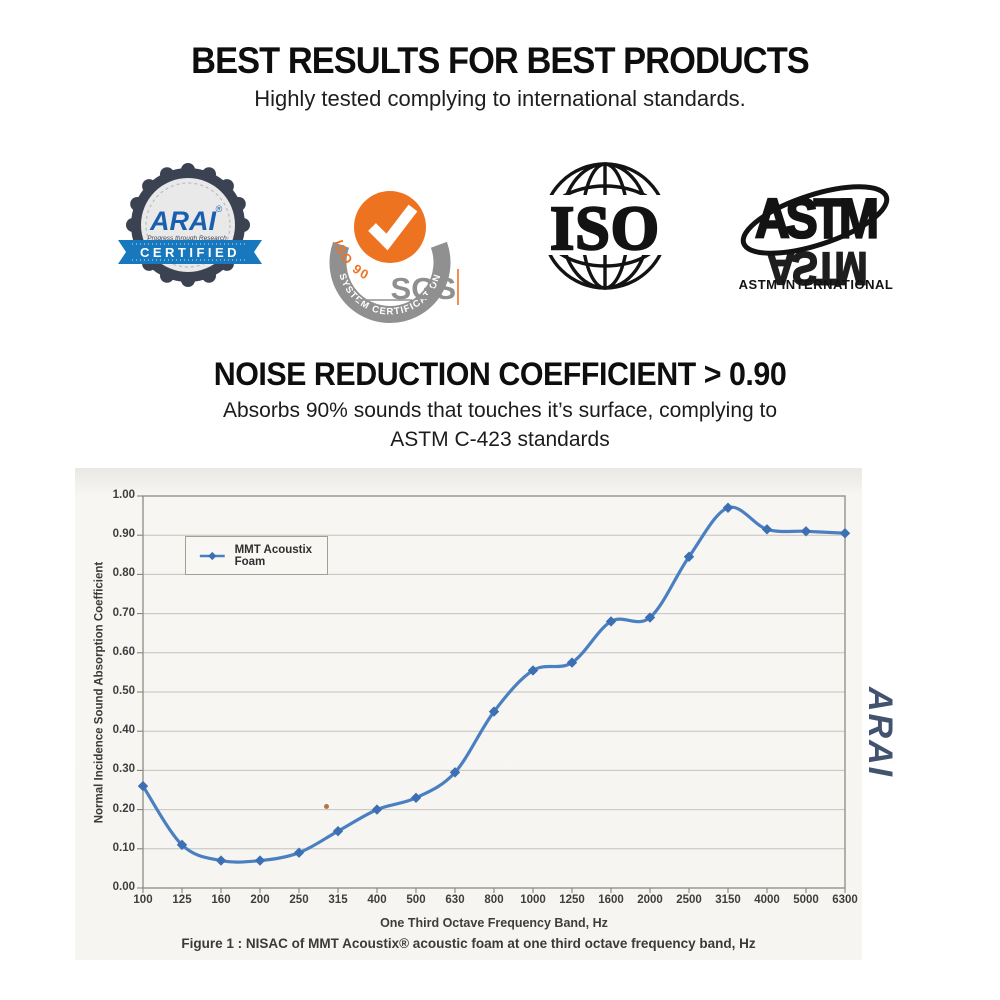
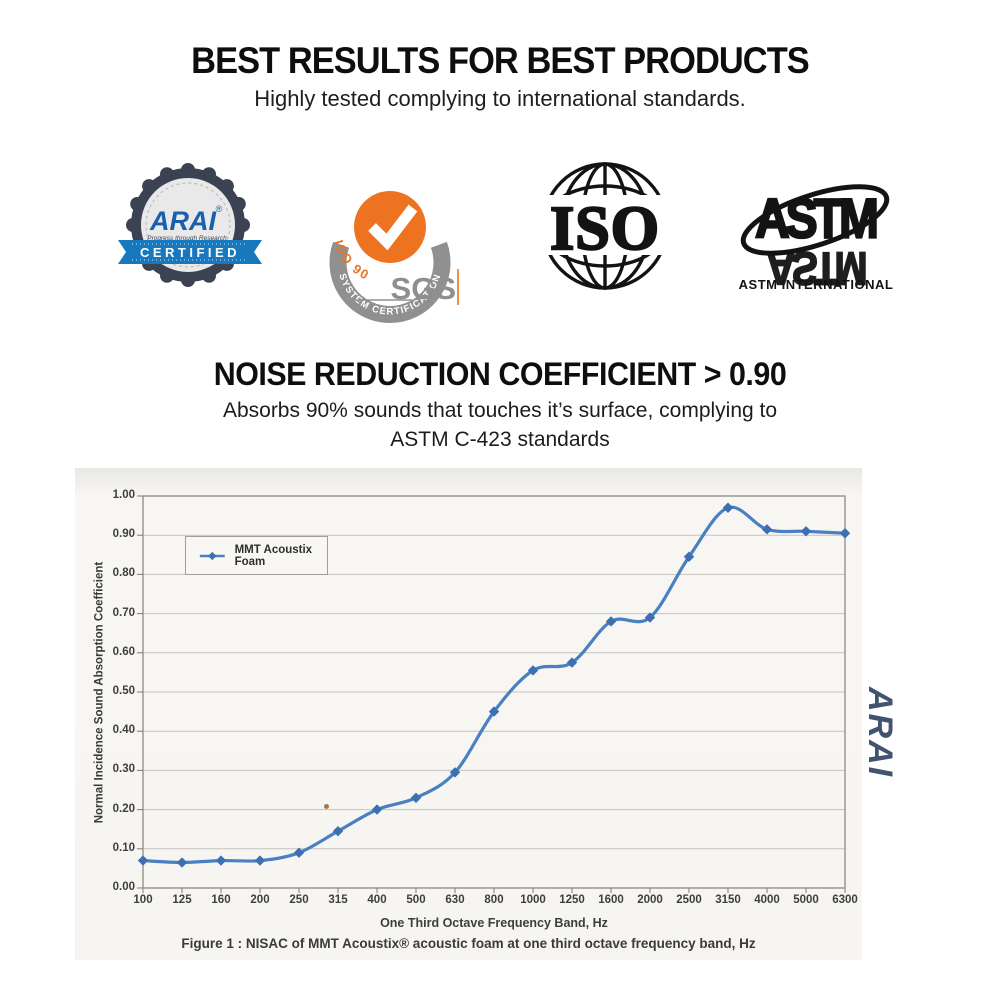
100: 0.26 -> 0.07
125: 0.11 -> 0.07
